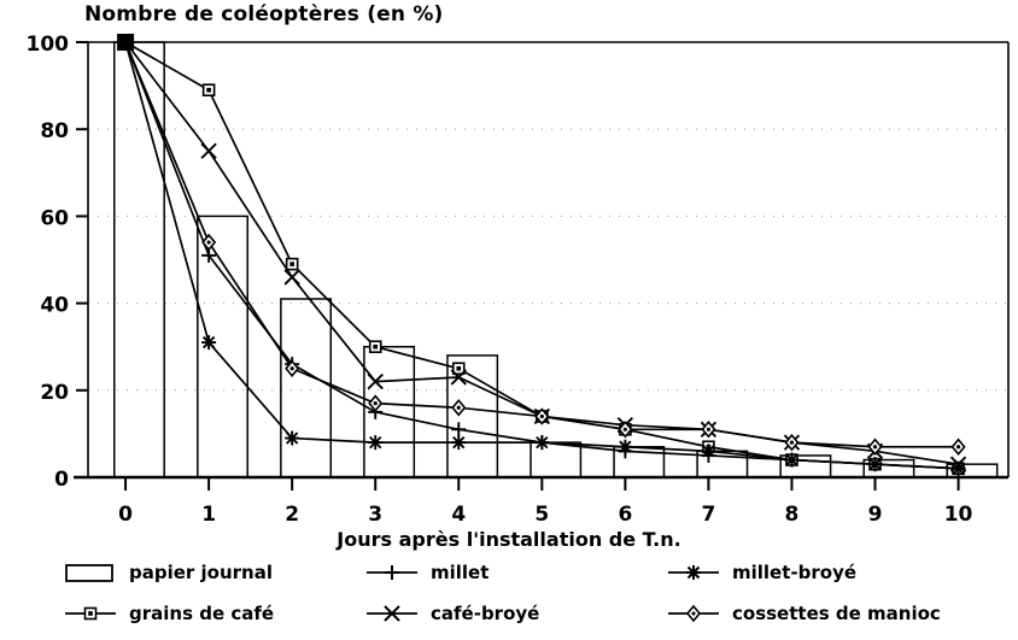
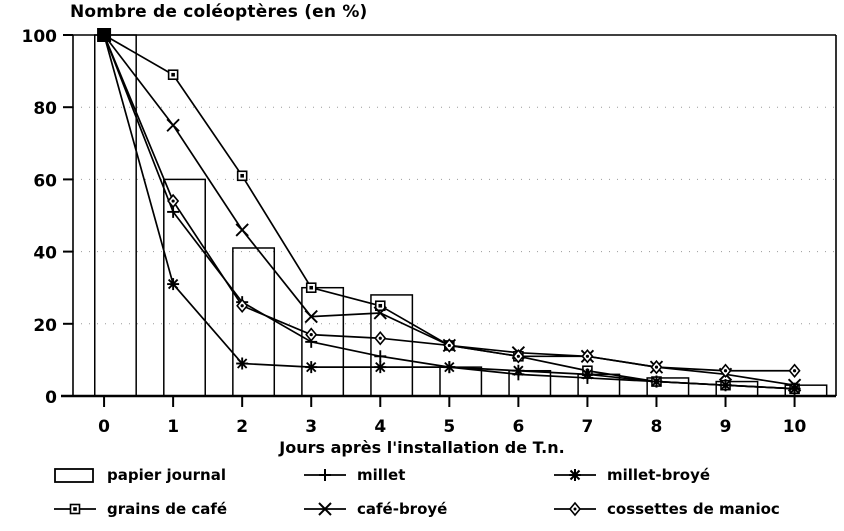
grains de café/2: 49 -> 61
